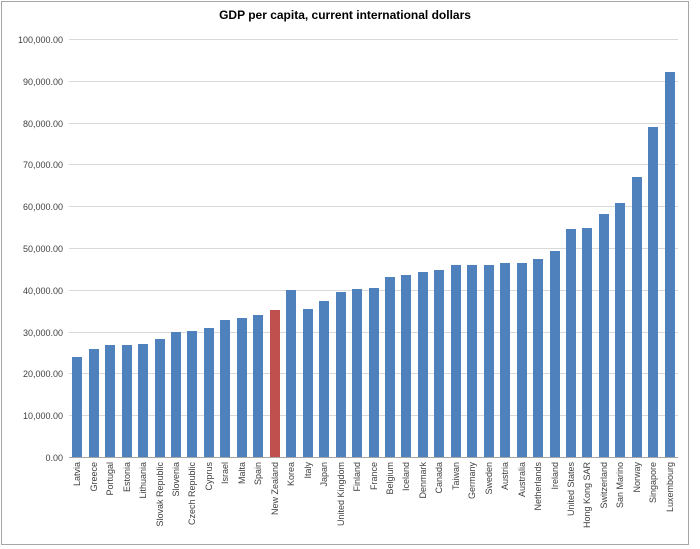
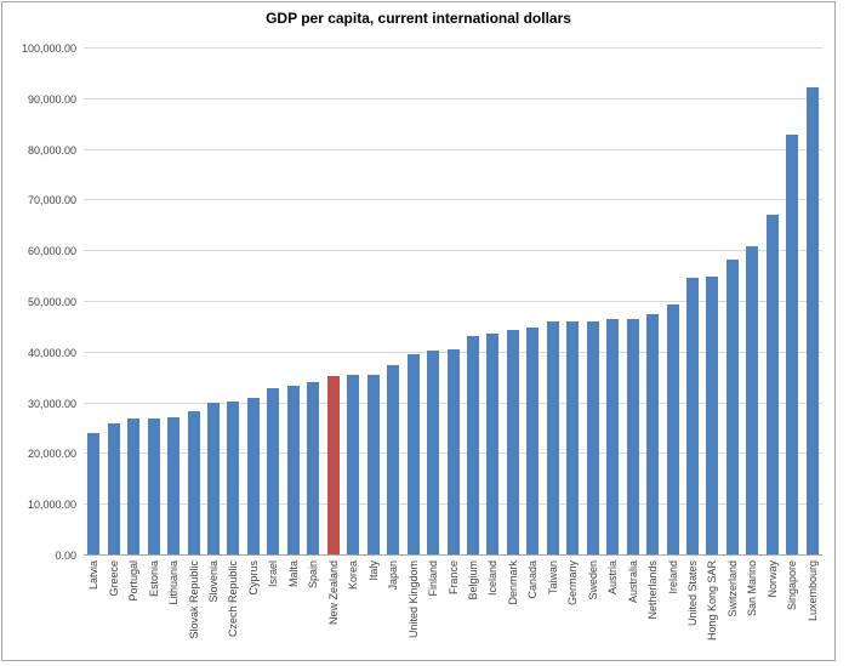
Korea: 40000 -> 35000
Singapore: 79000 -> 83000
